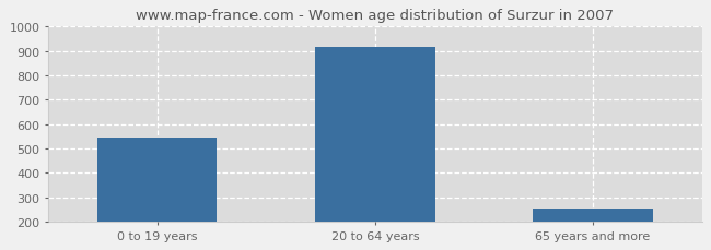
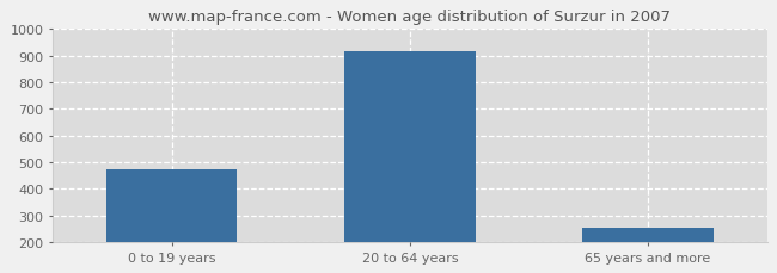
0 to 19 years: 545 -> 475
